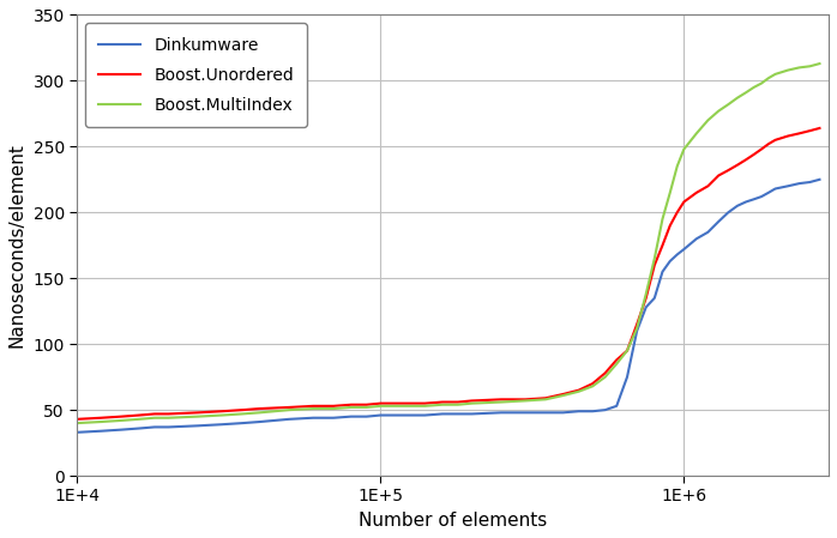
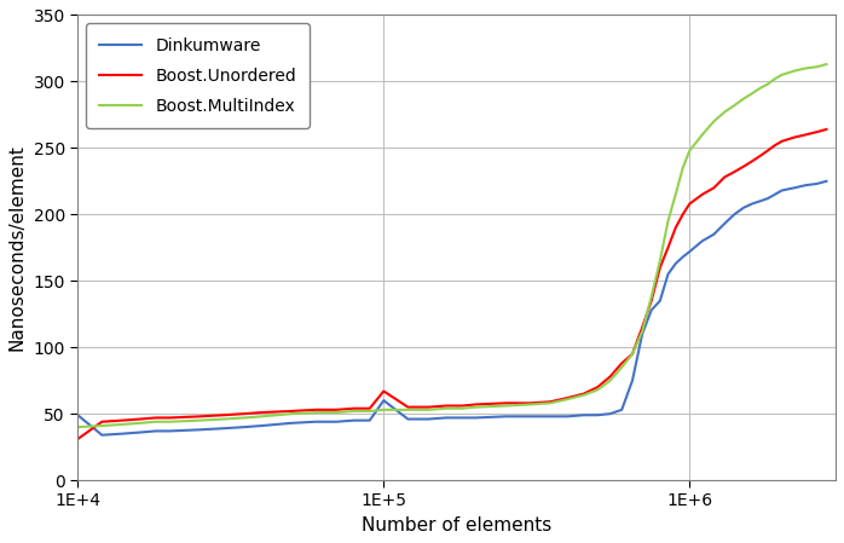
Dinkumware/1E+4: 33 -> 49
Boost.Unordered/1E+4: 43 -> 31
Dinkumware/1E+5: 46 -> 60
Boost.Unordered/1E+5: 55 -> 67
